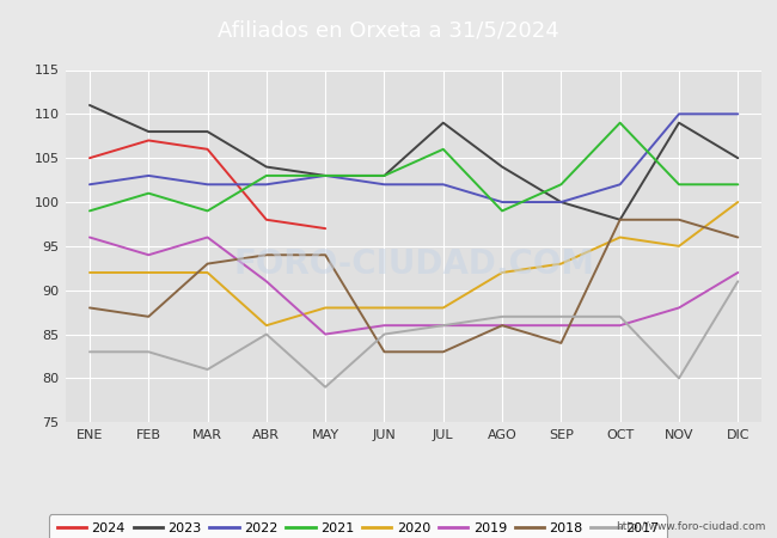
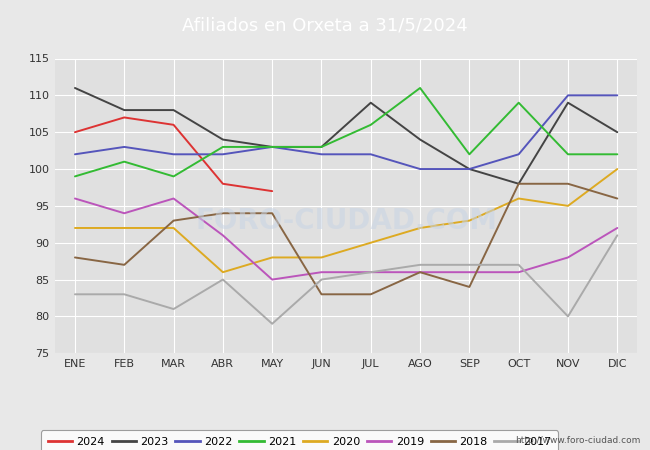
2020/JUL: 88 -> 90
2021/AGO: 99 -> 111
